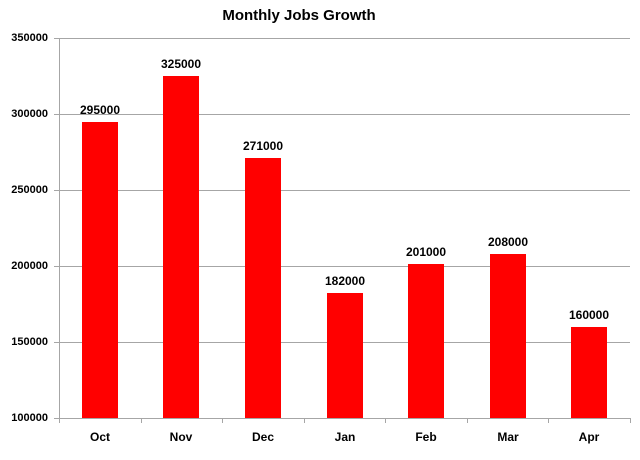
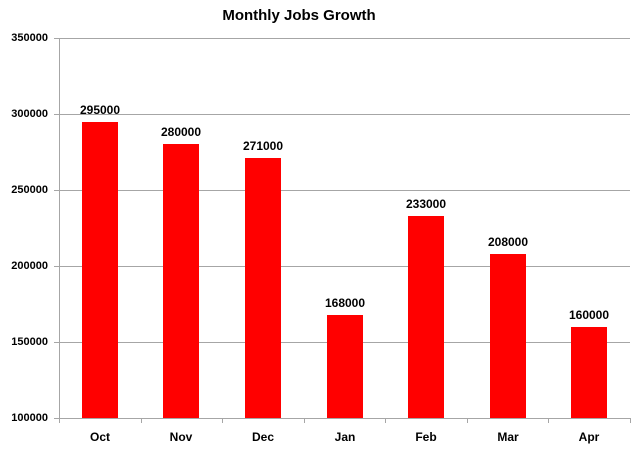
Nov: 325000 -> 280000
Jan: 182000 -> 168000
Feb: 201000 -> 233000
